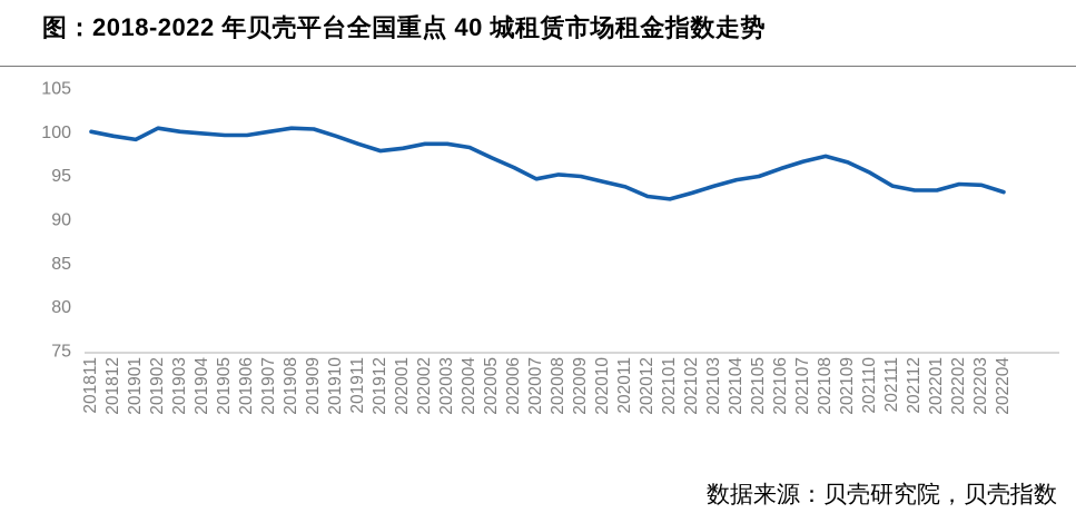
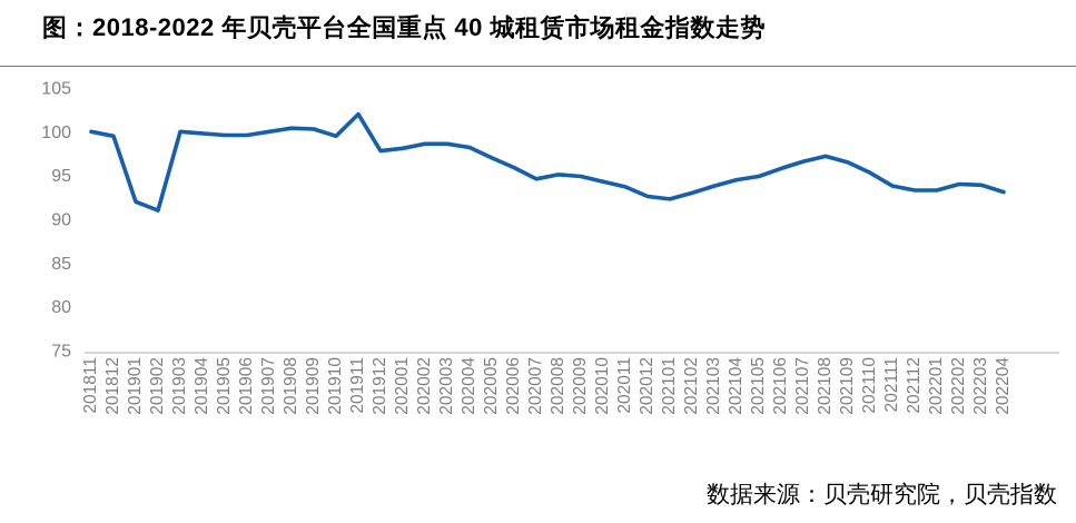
201901: 99 -> 92
201902: 100 -> 91
201911: 99 -> 102
